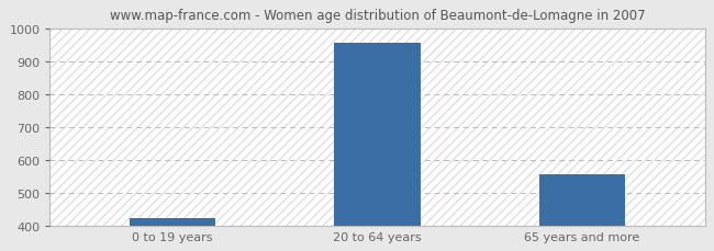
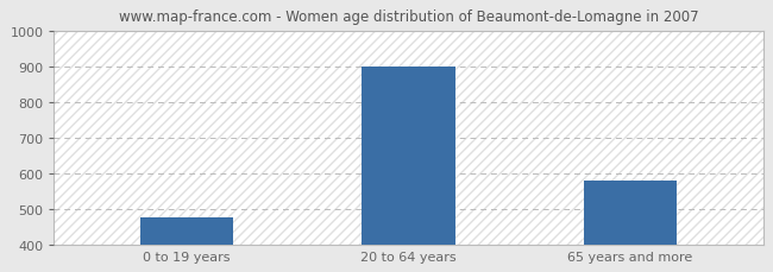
0 to 19 years: 422 -> 475
20 to 64 years: 957 -> 900
65 years and more: 557 -> 580
